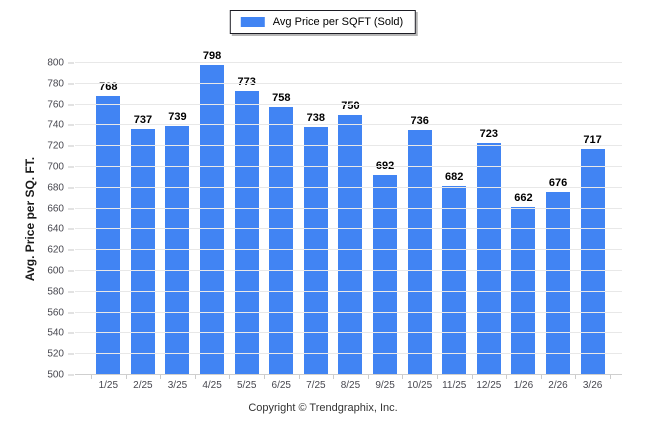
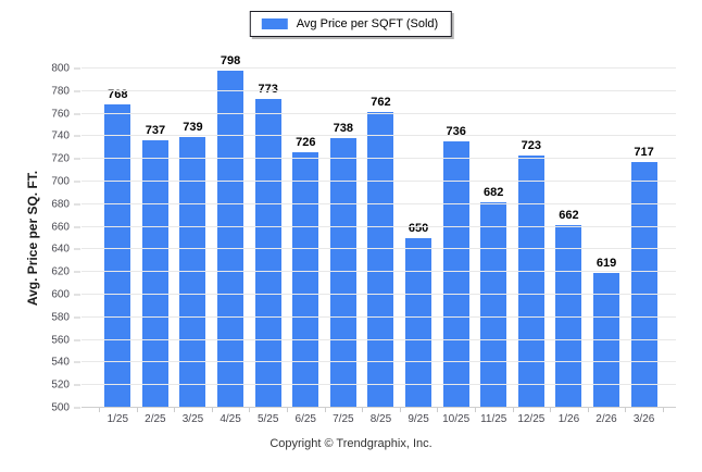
6/25: 758 -> 726
8/25: 750 -> 762
9/25: 692 -> 650
2/26: 676 -> 619
